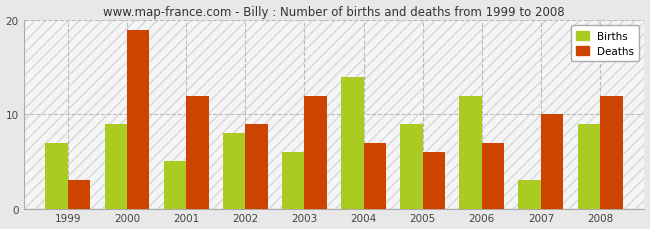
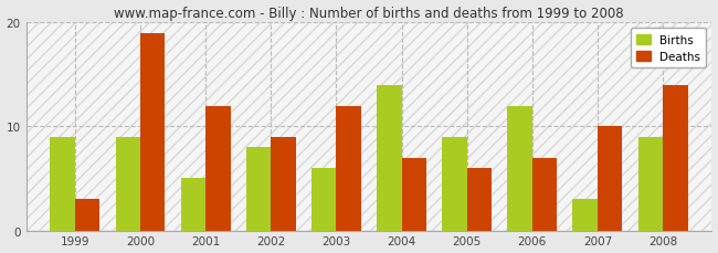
Births/1999: 7 -> 9
Deaths/2008: 12 -> 14
